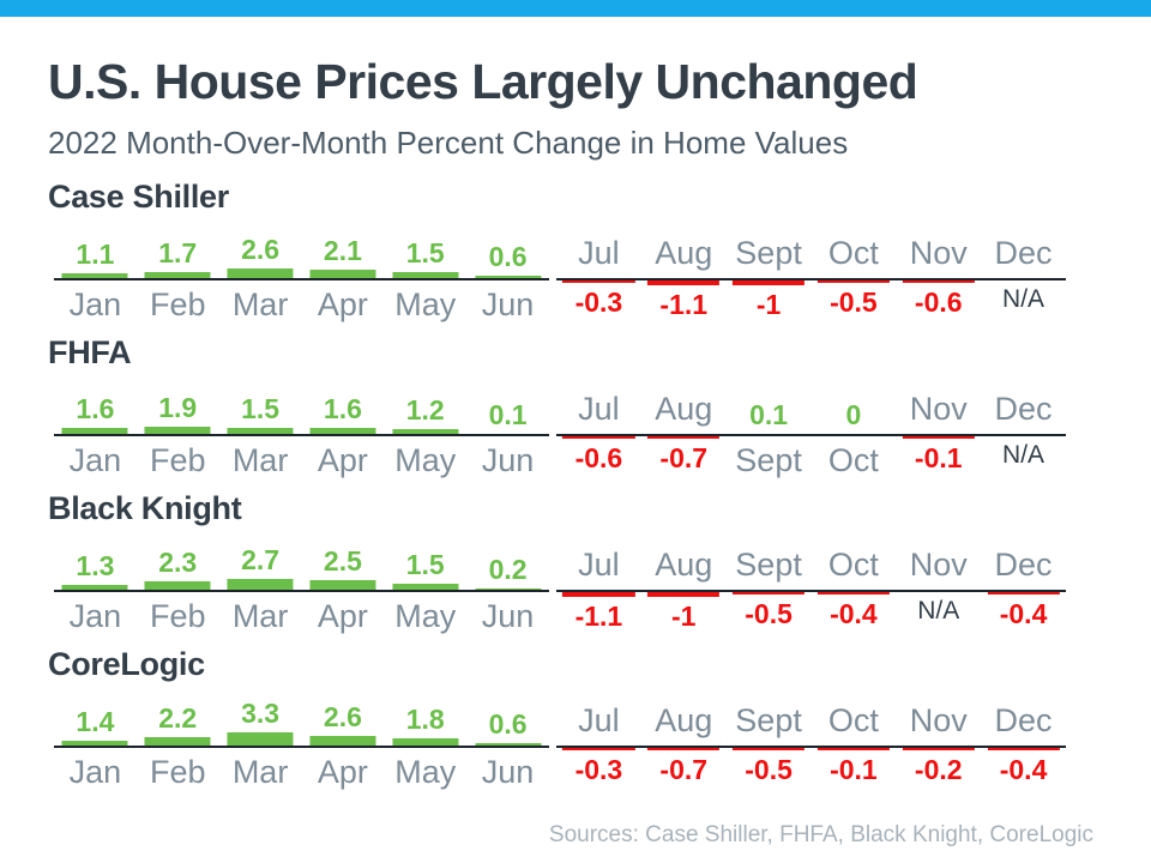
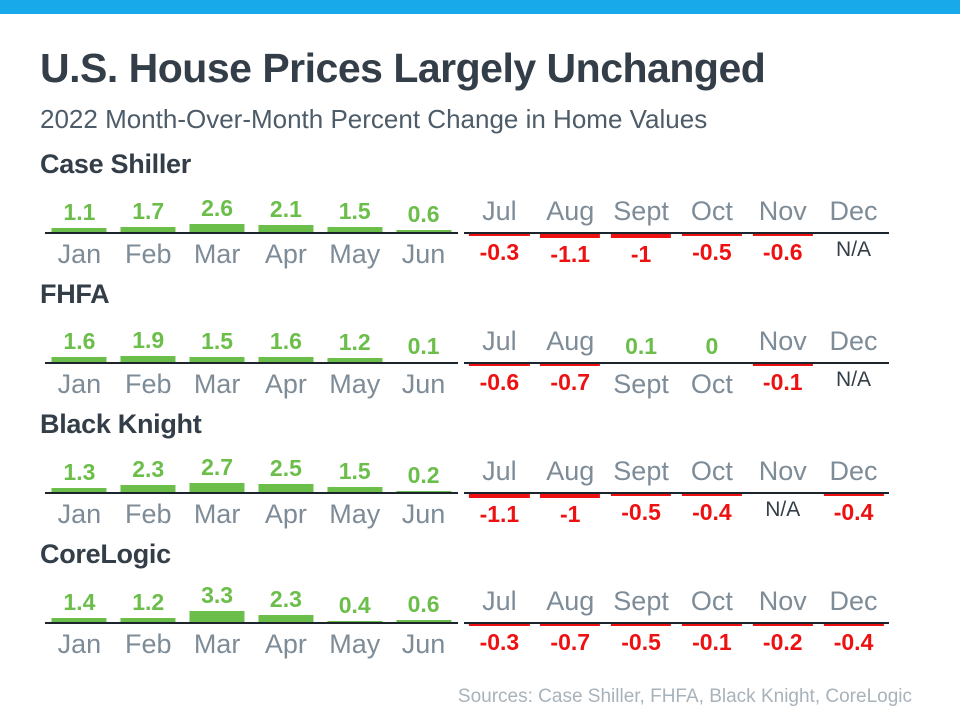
CoreLogic/Feb: 2.2 -> 1.2
CoreLogic/Apr: 2.6 -> 2.3
CoreLogic/May: 1.8 -> 0.4
